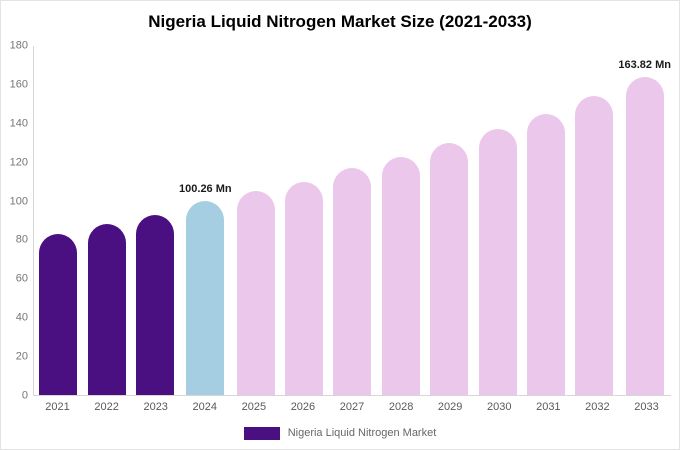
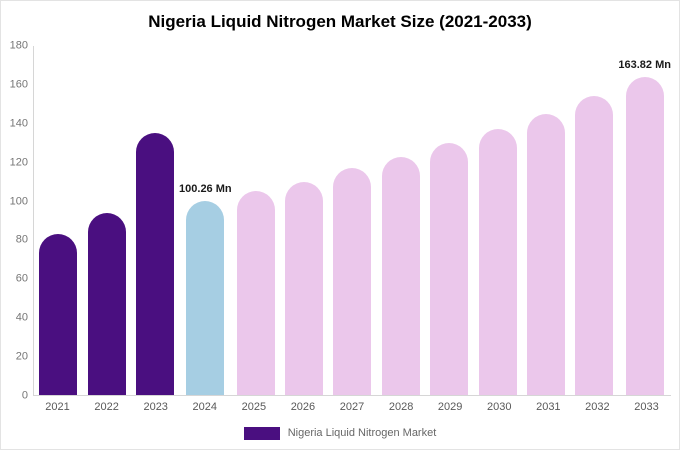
2022: 88 -> 94
2023: 93 -> 135
